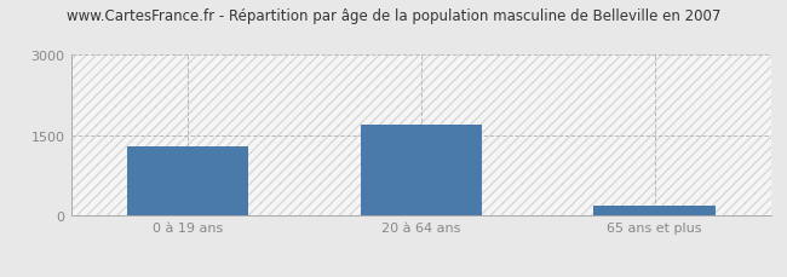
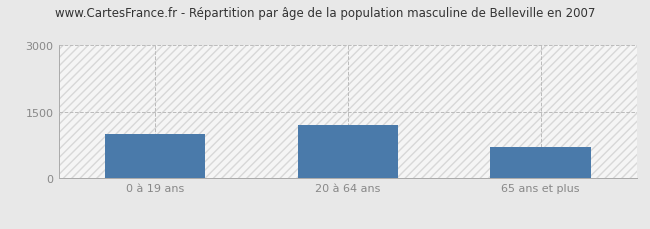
0 à 19 ans: 1300 -> 1000
20 à 64 ans: 1700 -> 1200
65 ans et plus: 200 -> 700
